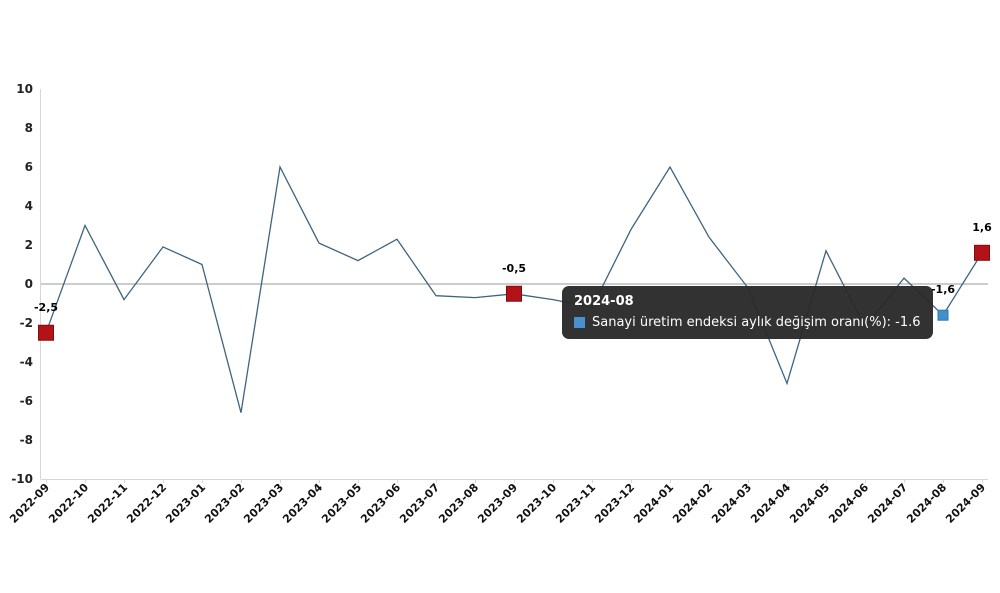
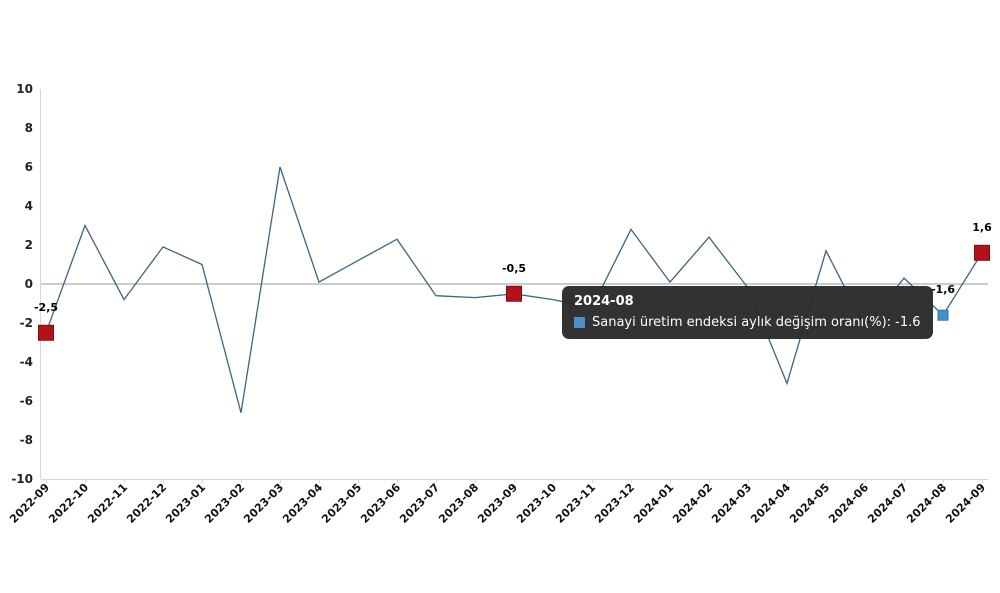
2023-04: 2.1 -> 0.1
2024-01: 6.0 -> 0.1
